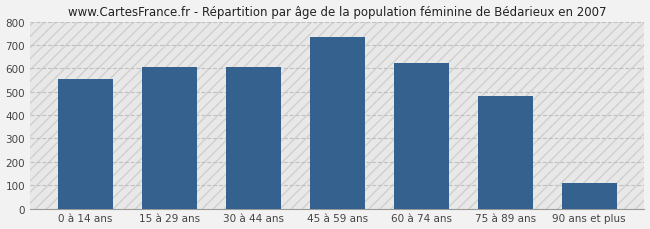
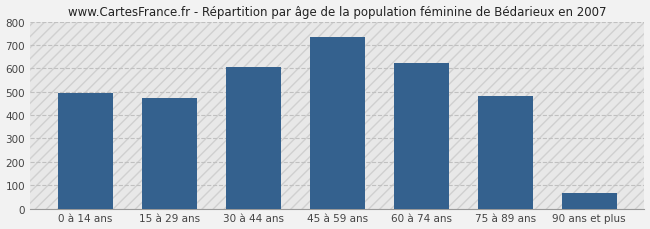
0 à 14 ans: 555 -> 493
15 à 29 ans: 605 -> 471
90 ans et plus: 110 -> 67
